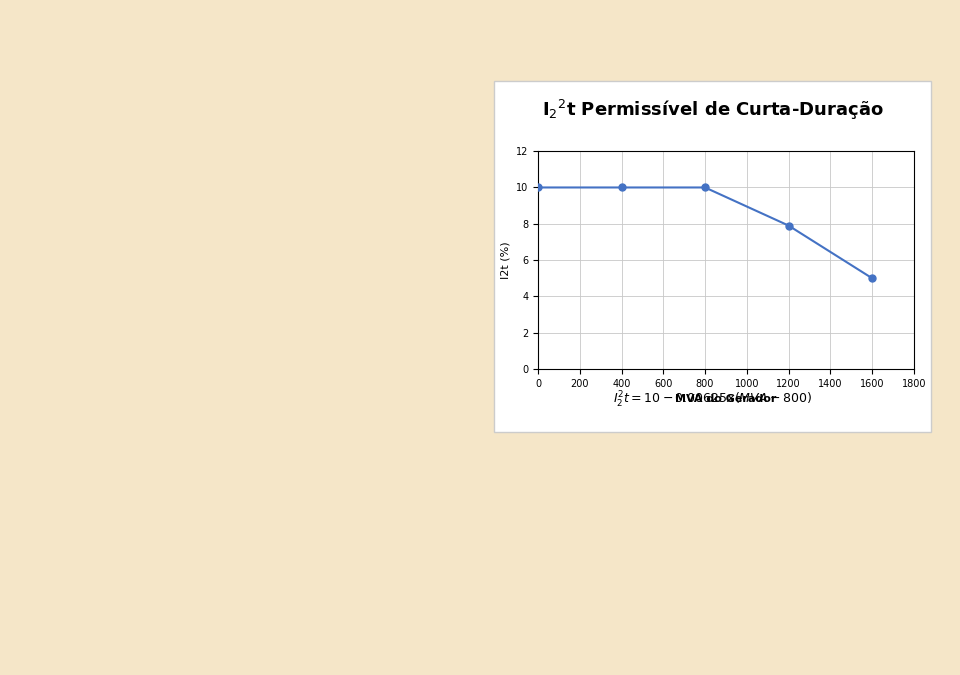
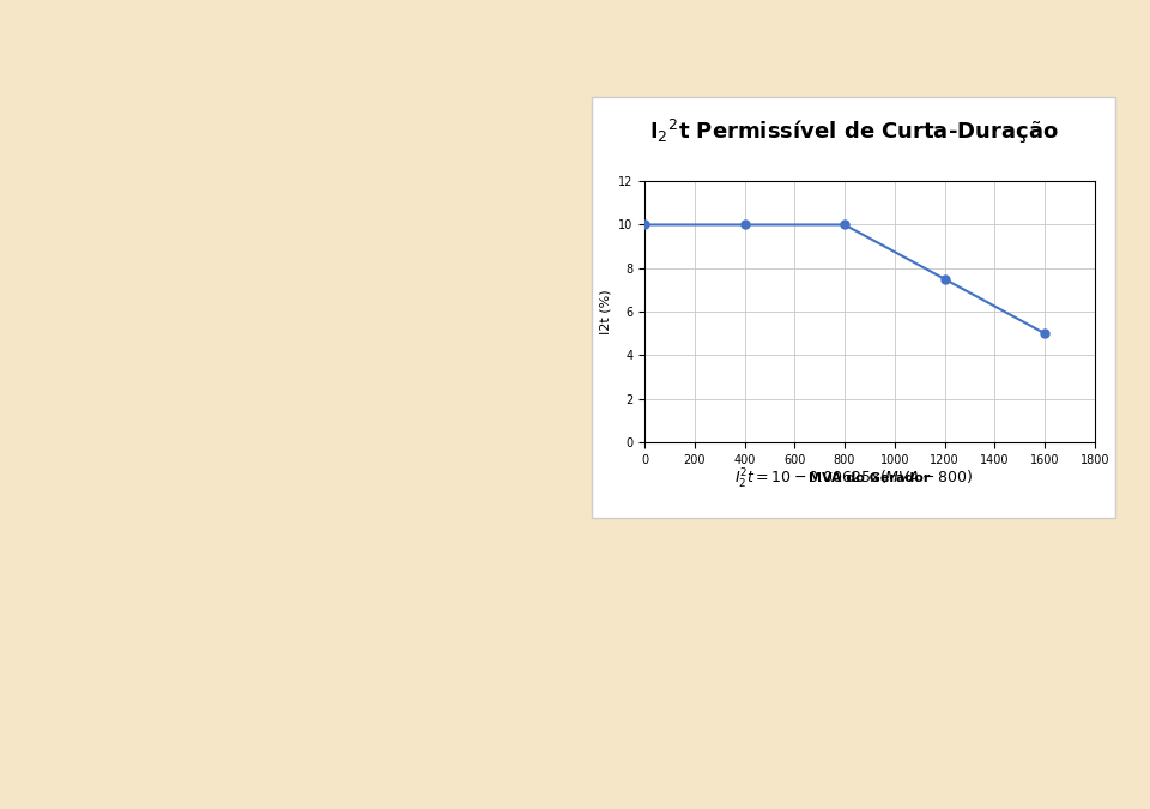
1200: 7.9 -> 7.5
